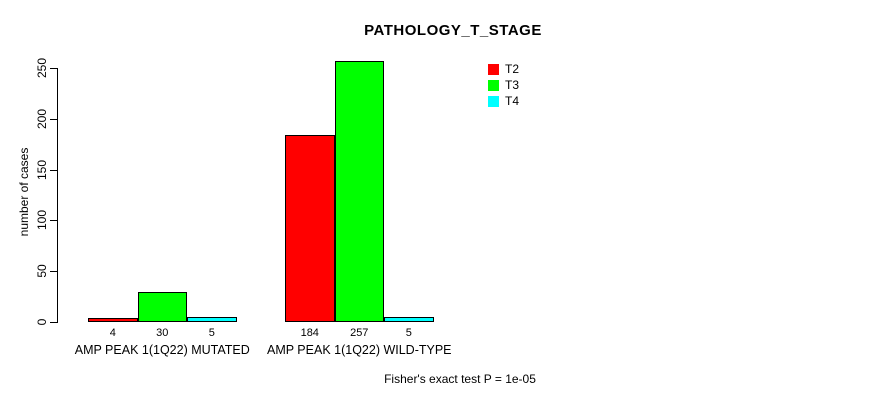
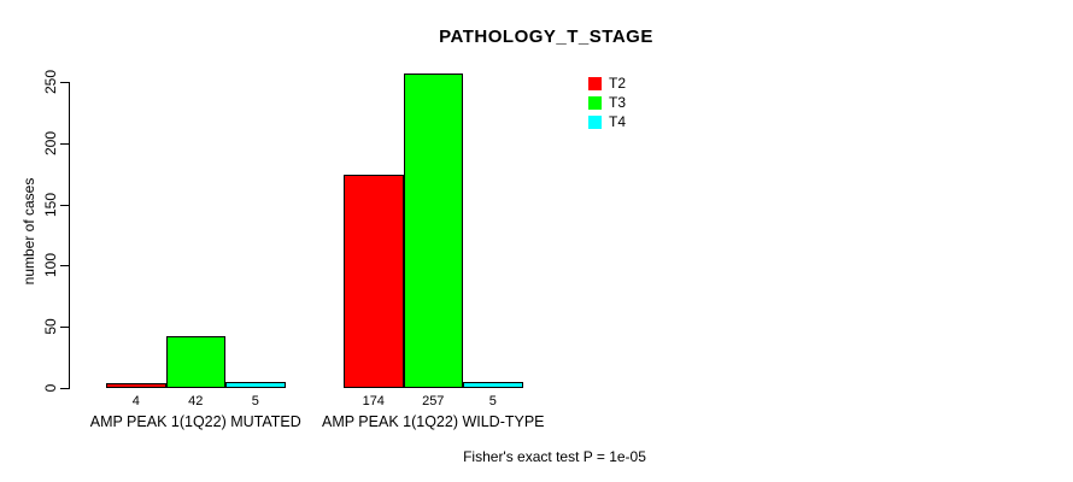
T3/AMP PEAK 1(1Q22) MUTATED: 30 -> 42
T2/AMP PEAK 1(1Q22) WILD-TYPE: 184 -> 174
